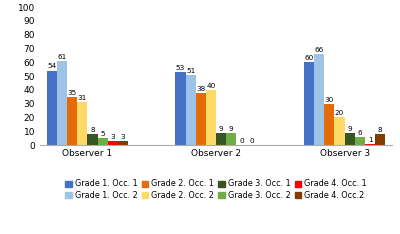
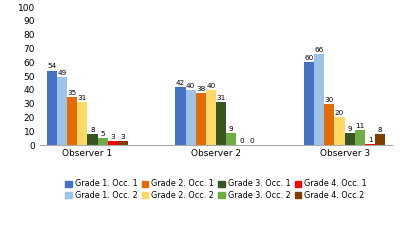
Grade 1. Occ. 2/Observer 1: 61 -> 49
Grade 1. Occ. 1/Observer 2: 53 -> 42
Grade 1. Occ. 2/Observer 2: 51 -> 40
Grade 3. Occ. 1/Observer 2: 9 -> 31
Grade 3. Occ. 2/Observer 3: 6 -> 11
